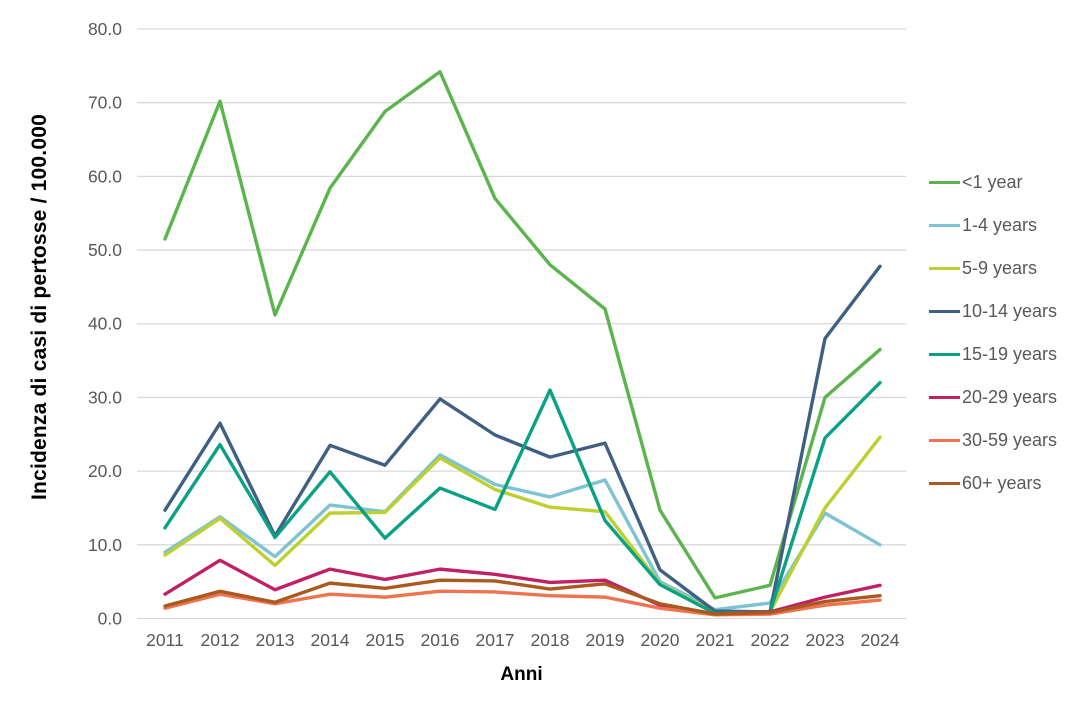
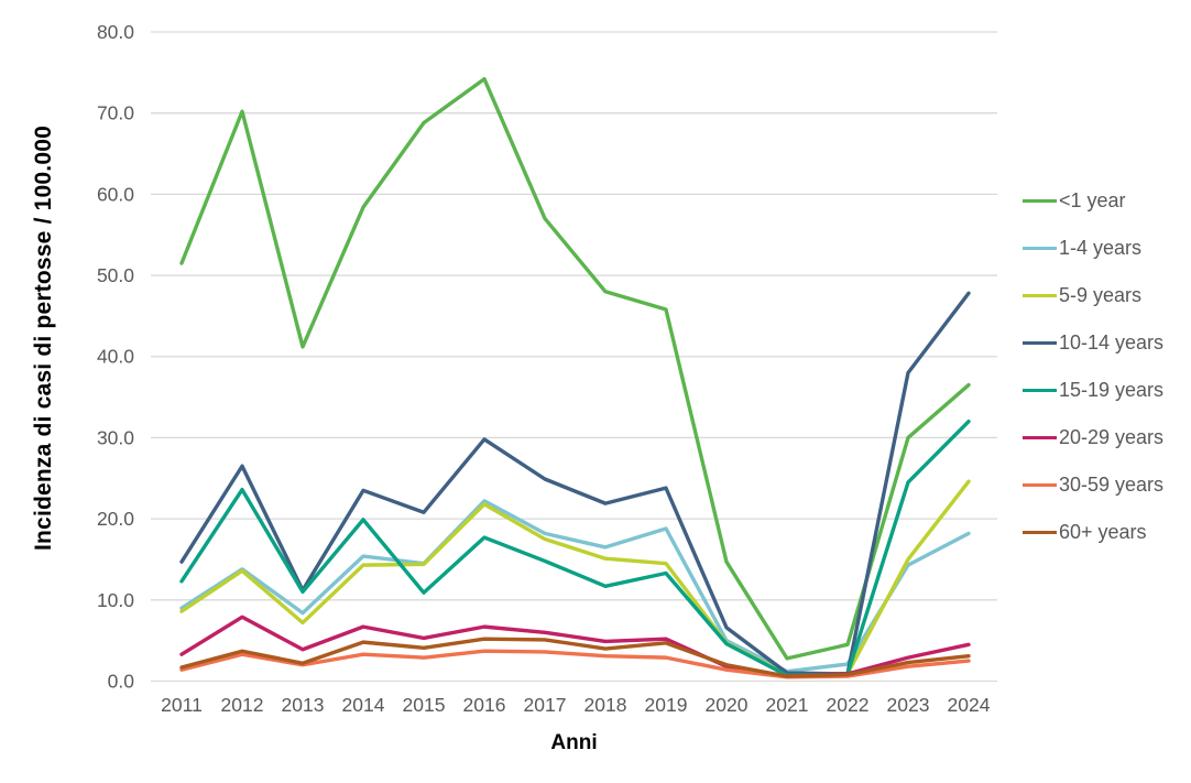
15-19 years/2018: 31 -> 12
<1 year/2019: 42 -> 46
1-4 years/2024: 10 -> 18
